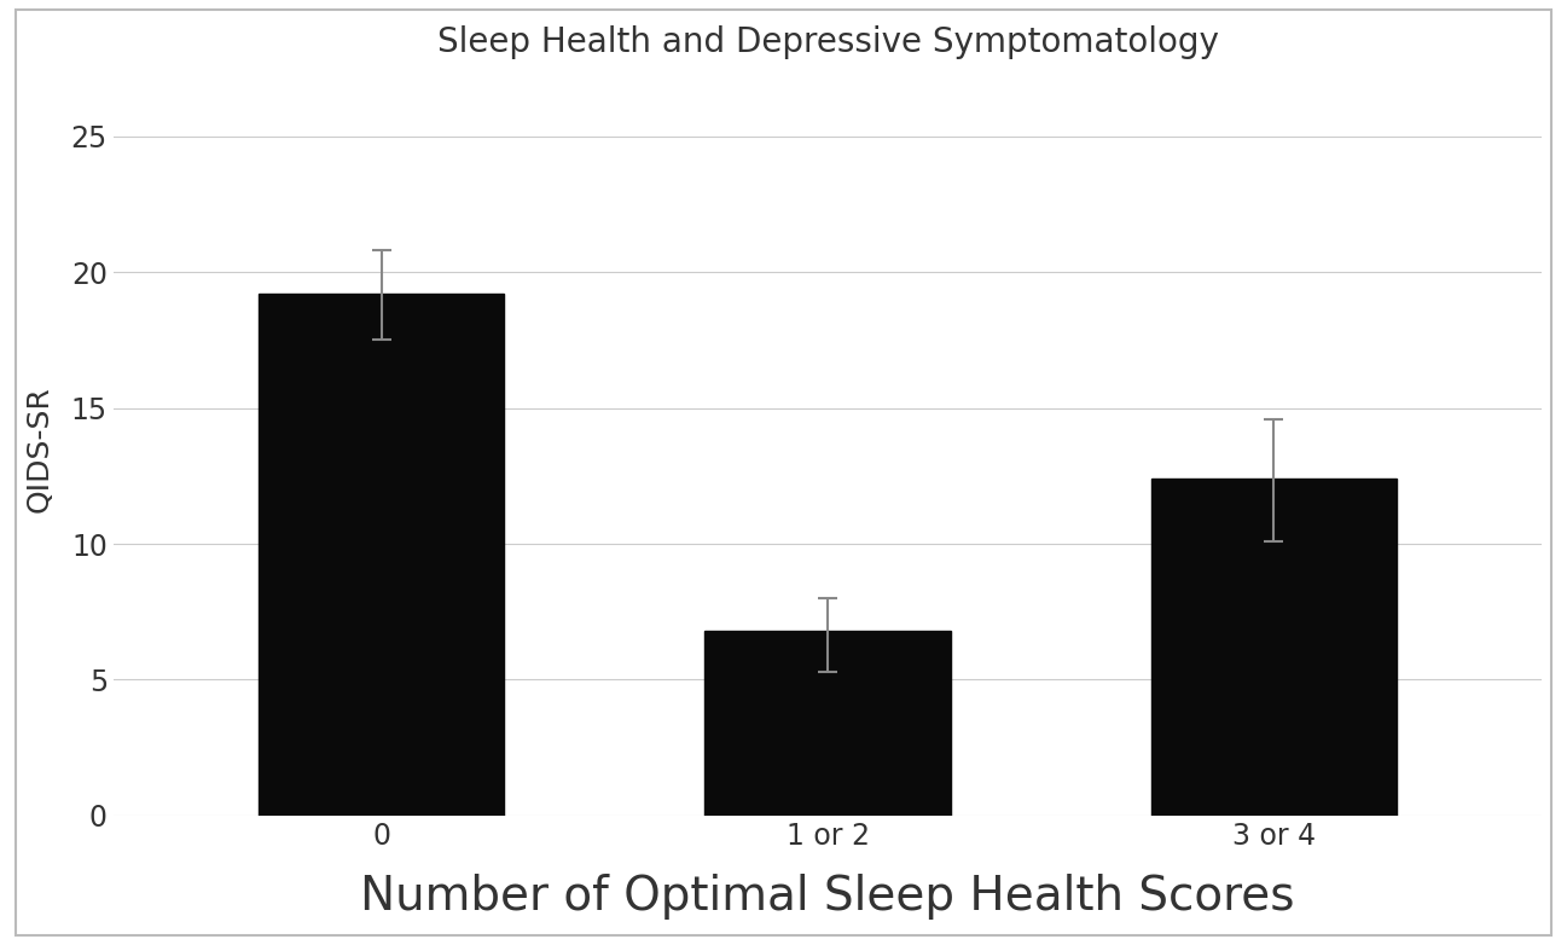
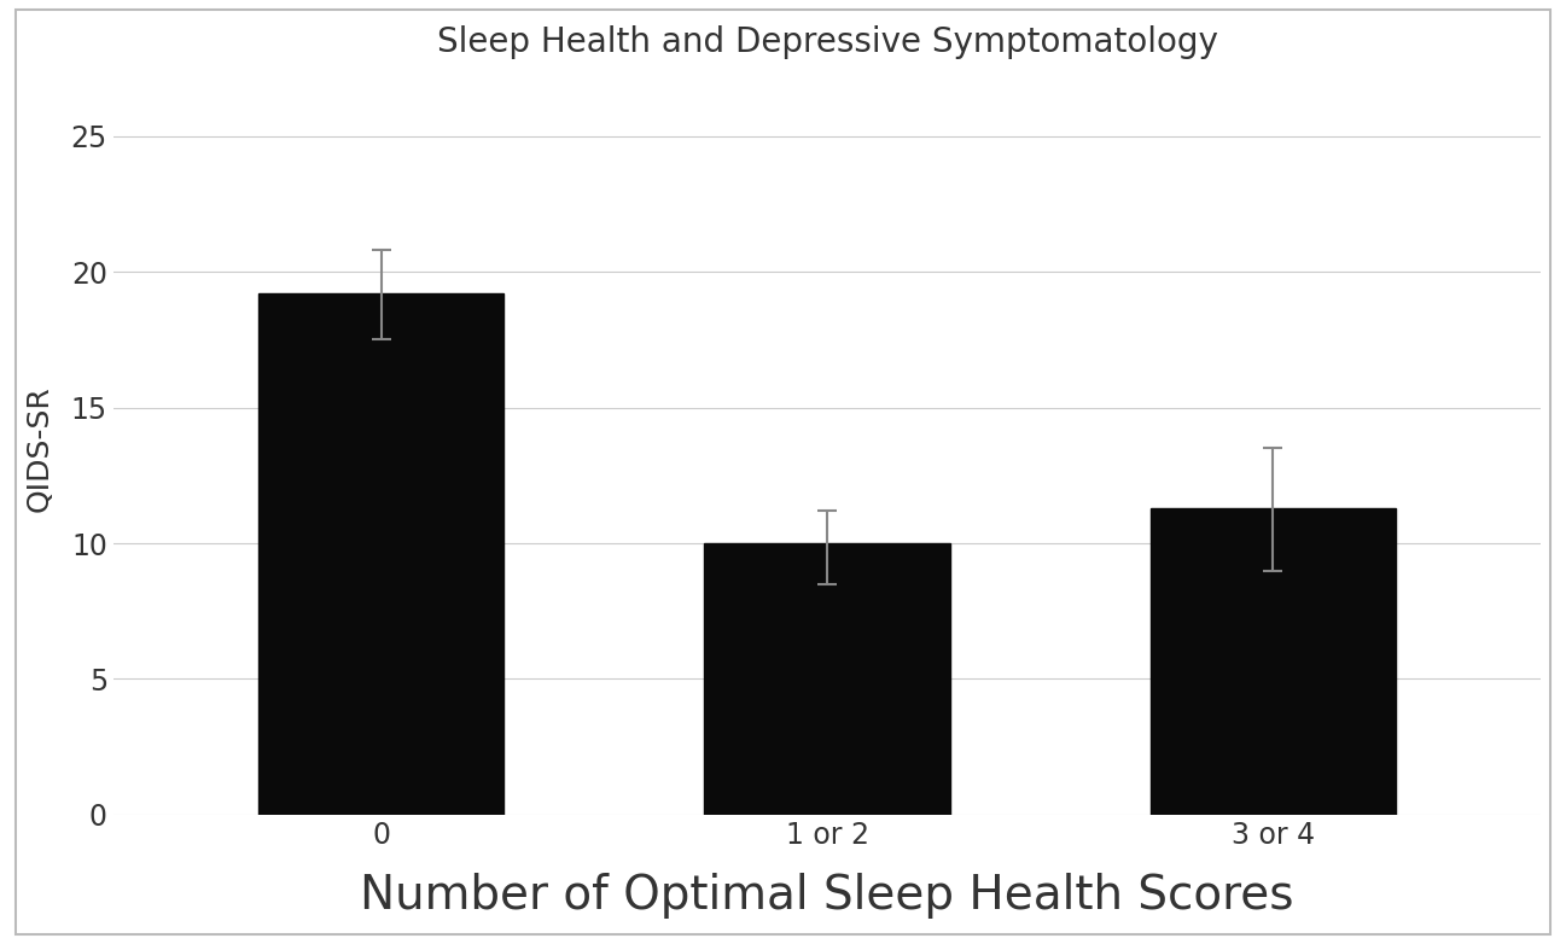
1 or 2: 6.8 -> 10.0
3 or 4: 12.4 -> 11.3
